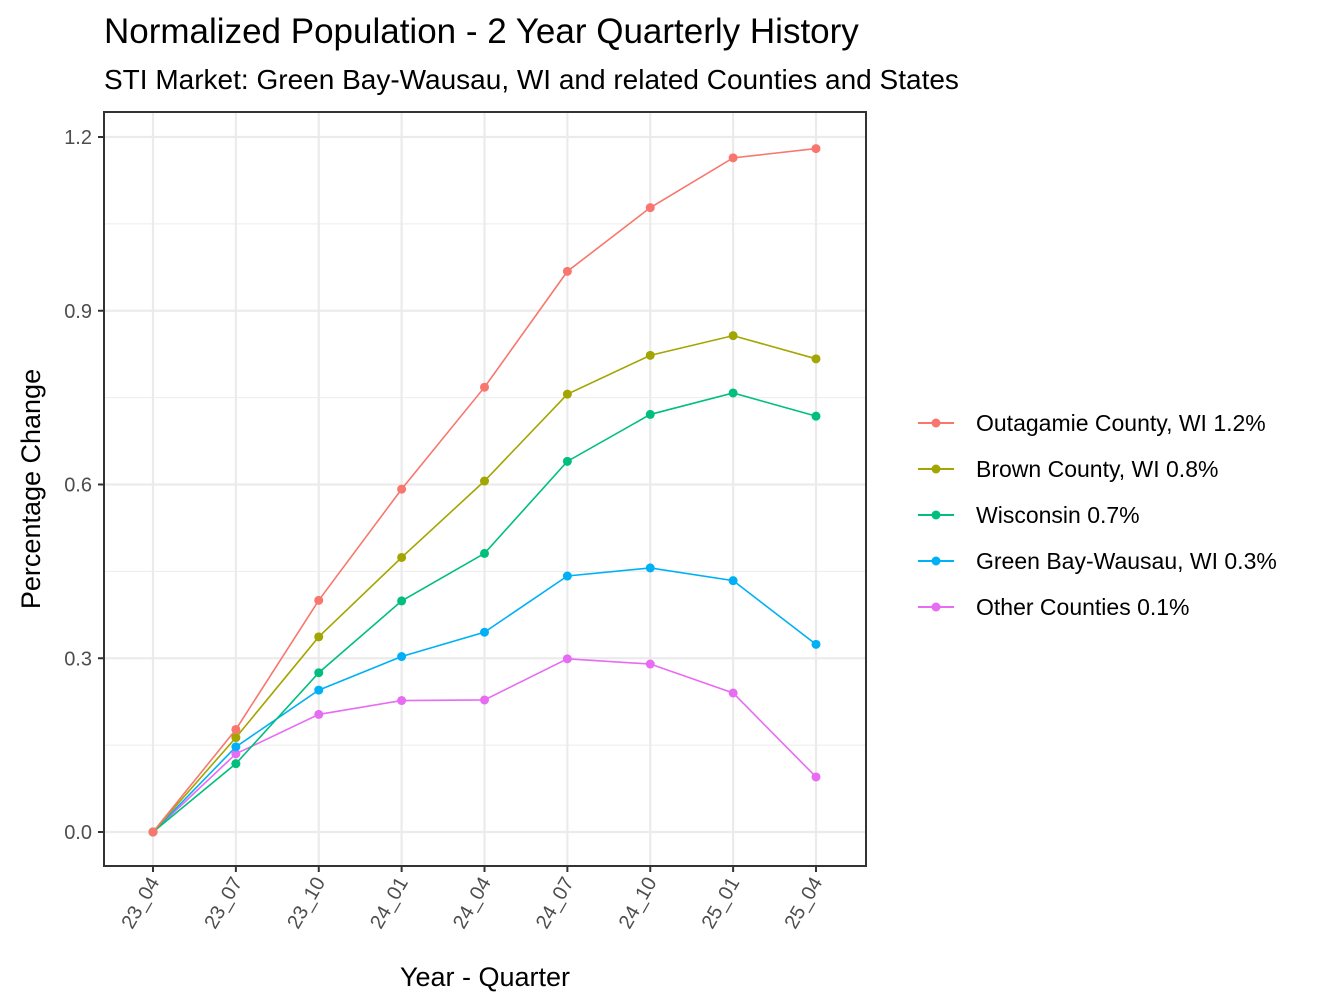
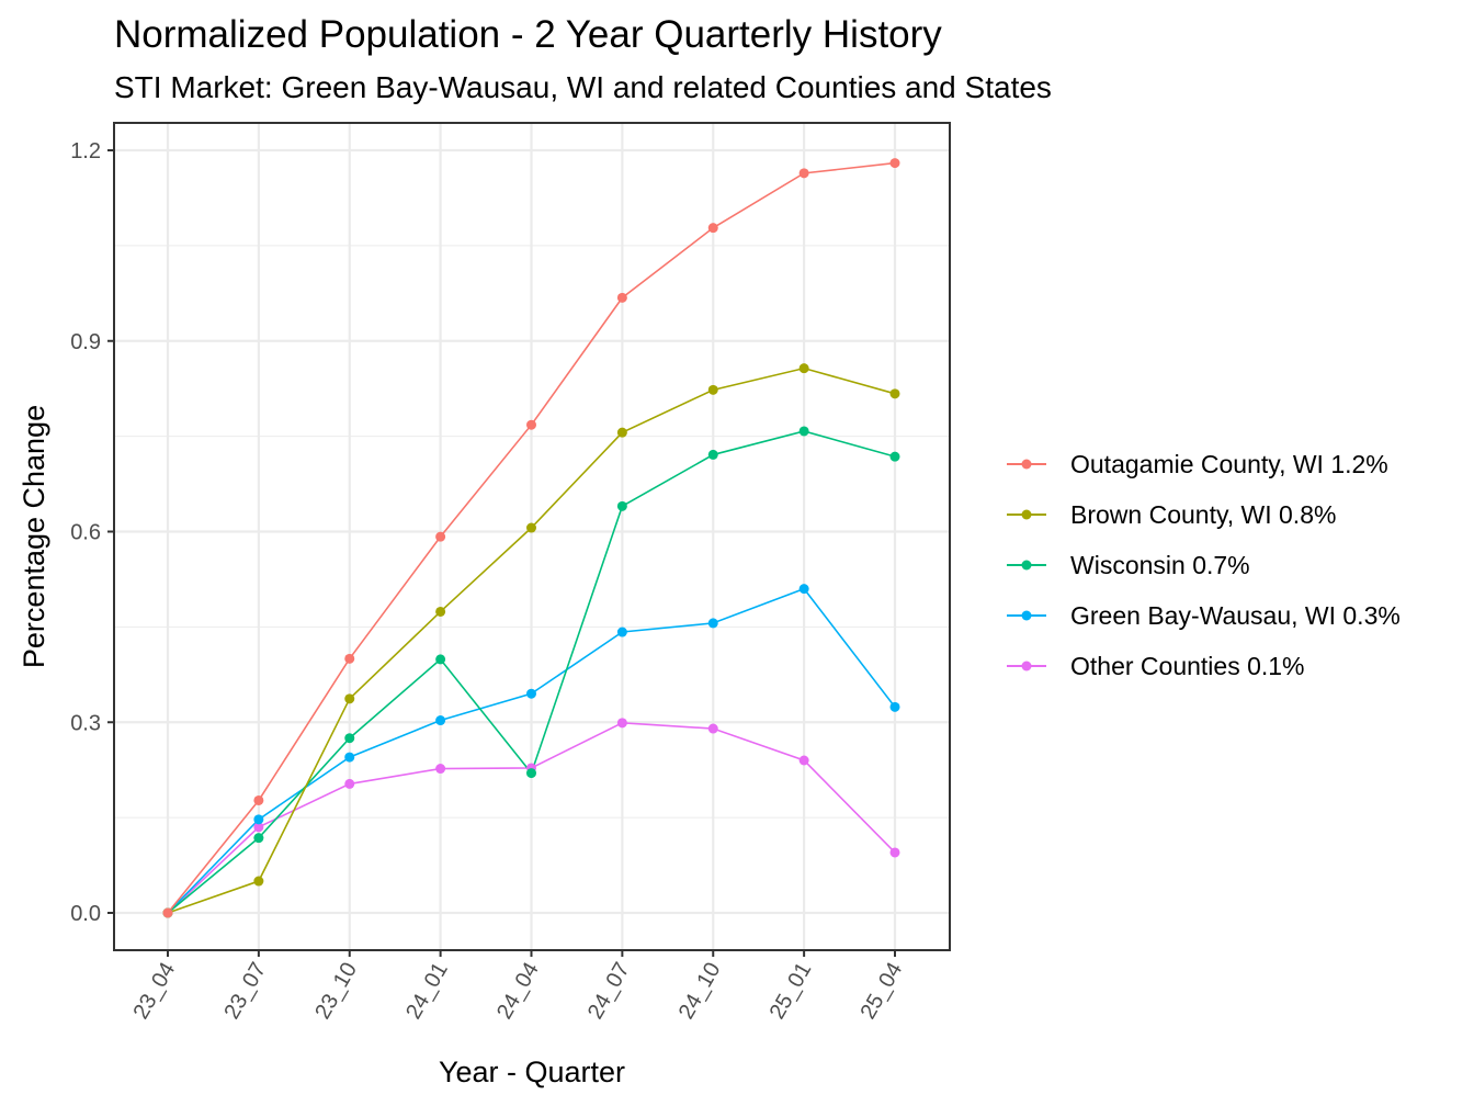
Brown County, WI 0.8%/23_07: 0.16 -> 0.05
Wisconsin 0.7%/24_04: 0.48 -> 0.22
Green Bay-Wausau, WI 0.3%/25_01: 0.43 -> 0.51
